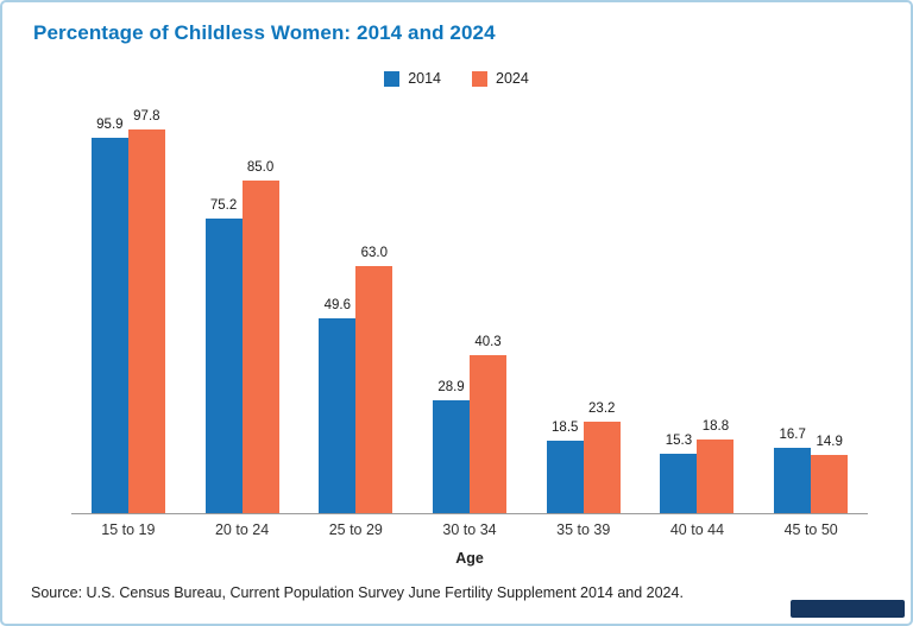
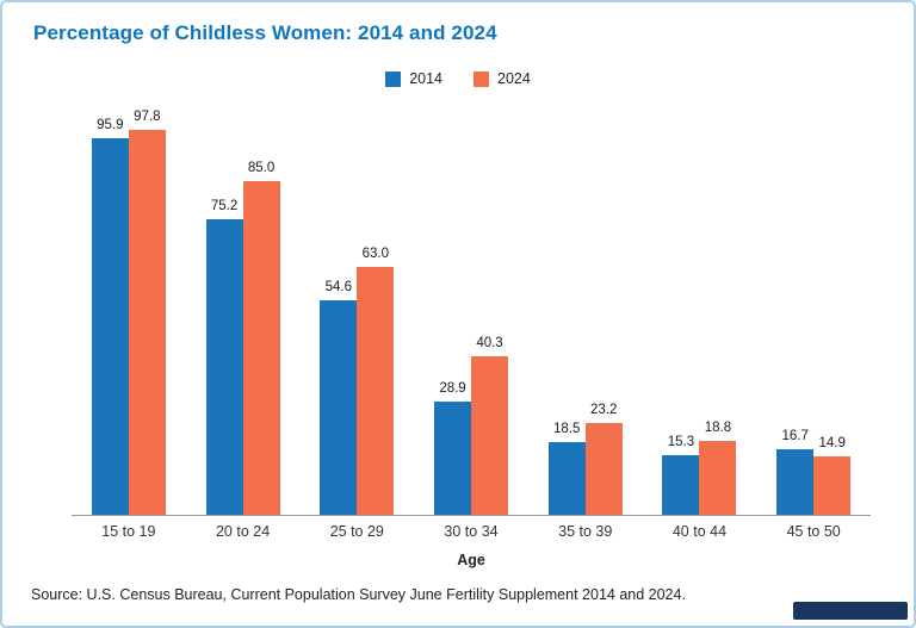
2014/25 to 29: 49.6 -> 54.6
